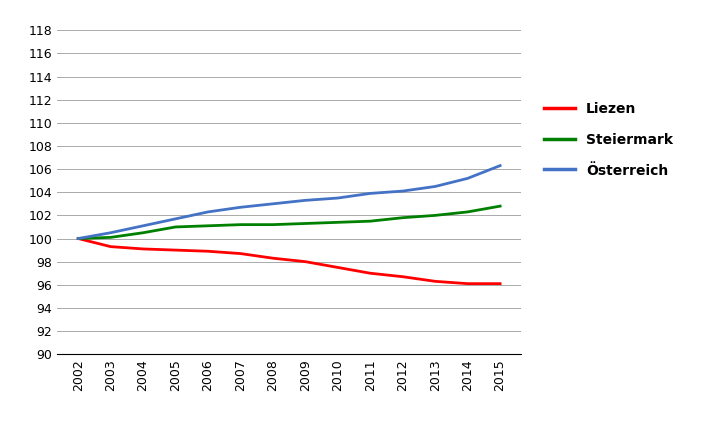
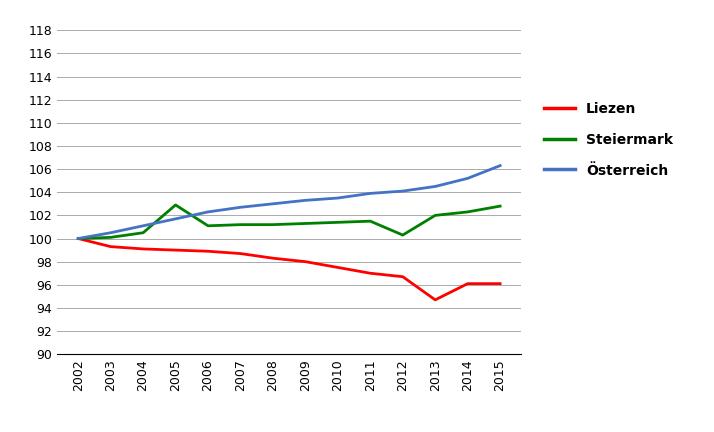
Steiermark/2005: 101.0 -> 102.9
Steiermark/2012: 101.8 -> 100.3
Liezen/2013: 96.3 -> 94.7
